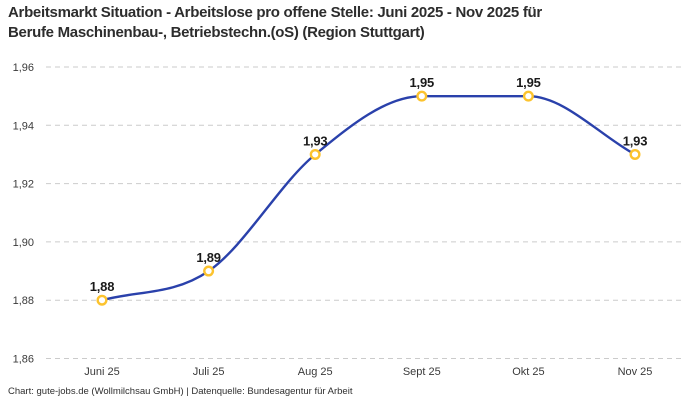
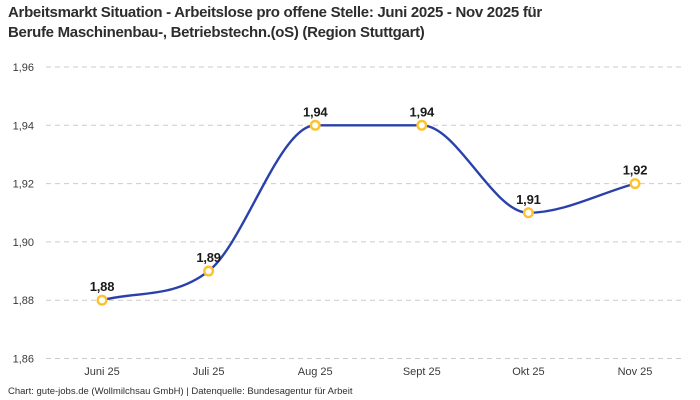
Aug 25: 1,93 -> 1,94
Sept 25: 1,95 -> 1,94
Okt 25: 1,95 -> 1,91
Nov 25: 1,93 -> 1,92
